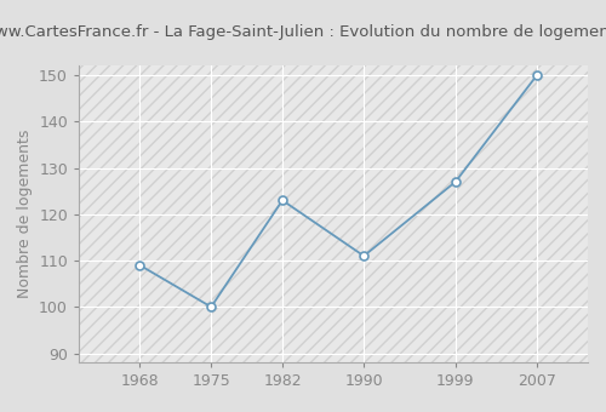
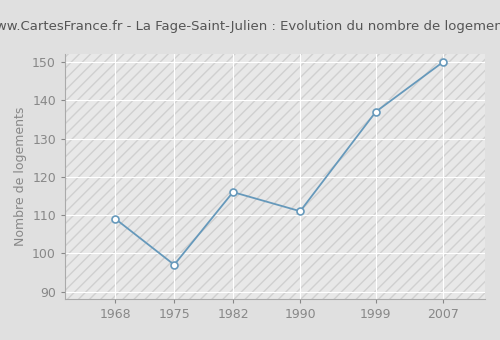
1975: 100 -> 97
1982: 123 -> 116
1999: 127 -> 137
